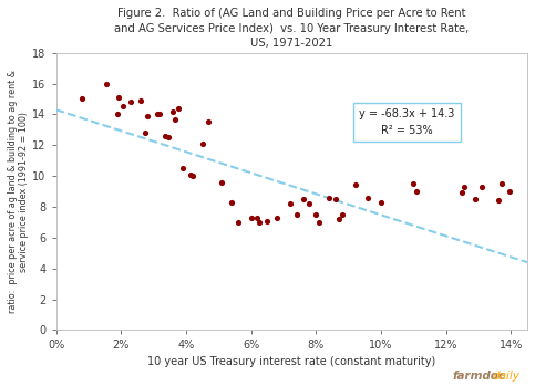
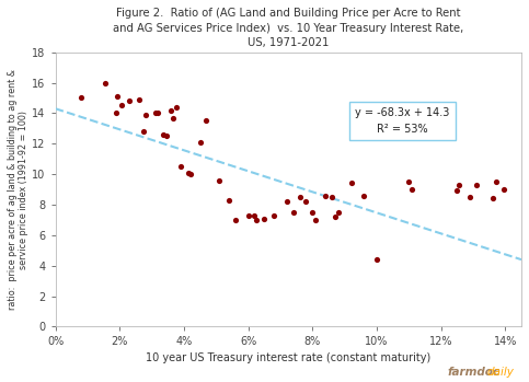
10%: 8.3 -> 4.4
